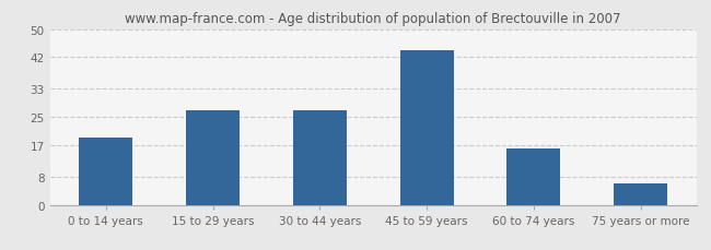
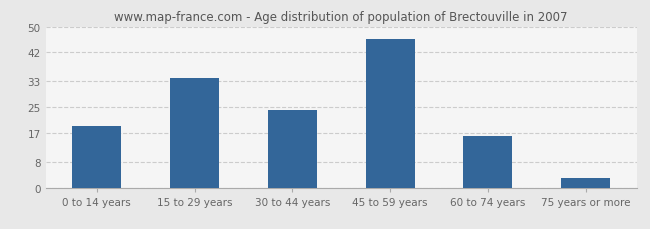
15 to 29 years: 27 -> 34
30 to 44 years: 27 -> 24
45 to 59 years: 44 -> 46
75 years or more: 6 -> 3
